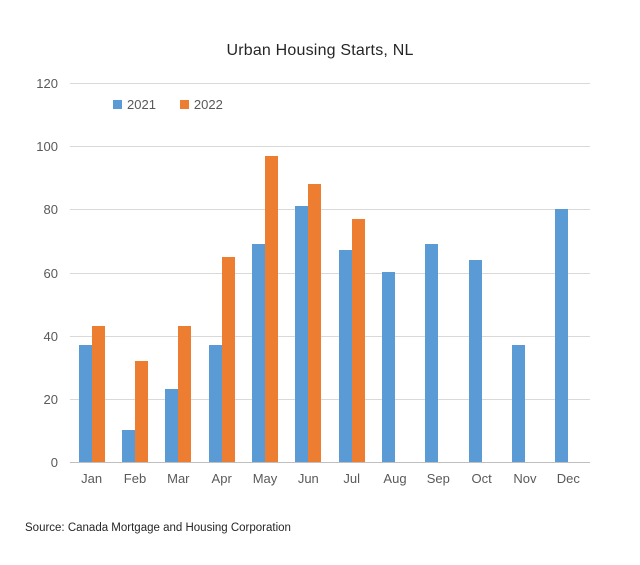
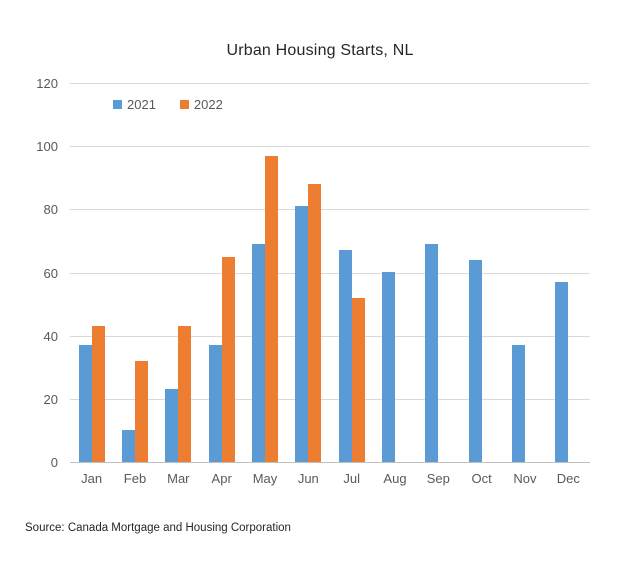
2022/Jul: 77 -> 52
2021/Dec: 80 -> 57
